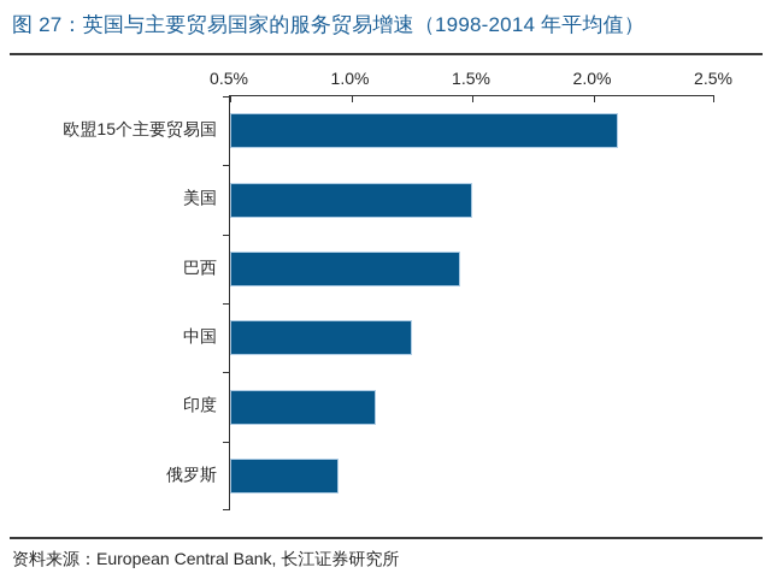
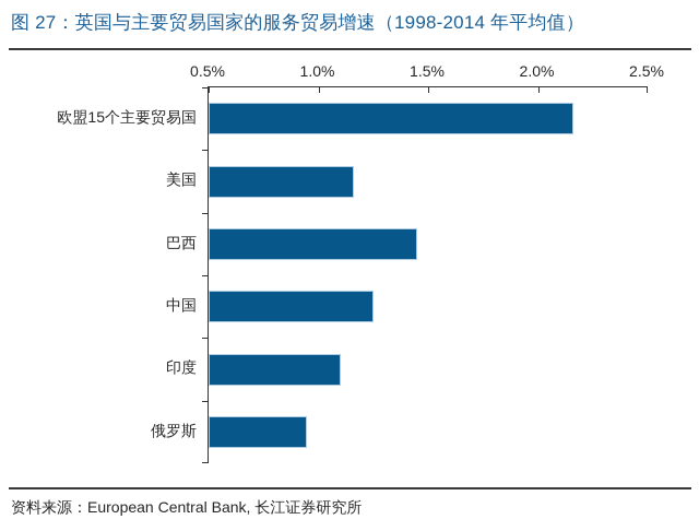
欧盟15个主要贸易国: 2.10% -> 2.16%
美国: 1.50% -> 1.16%
